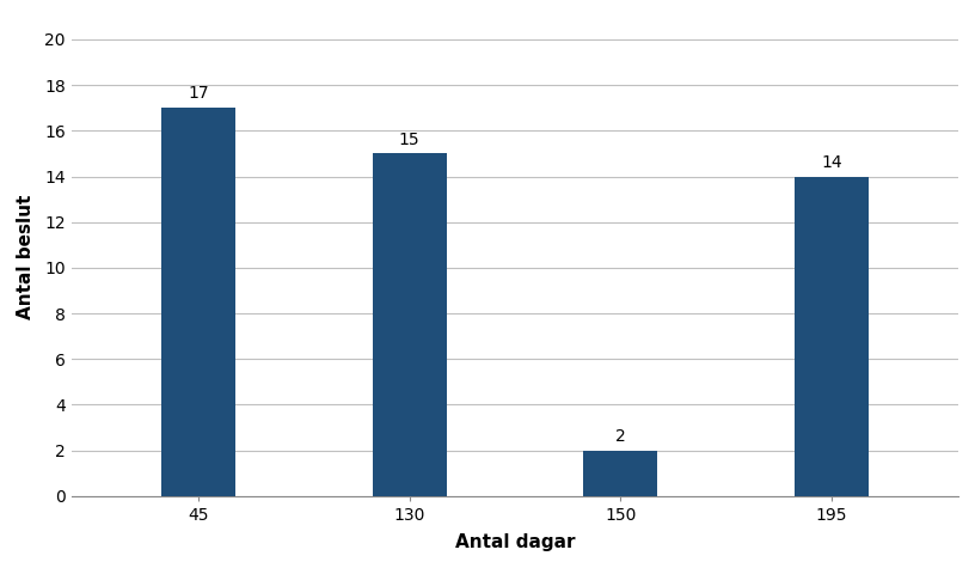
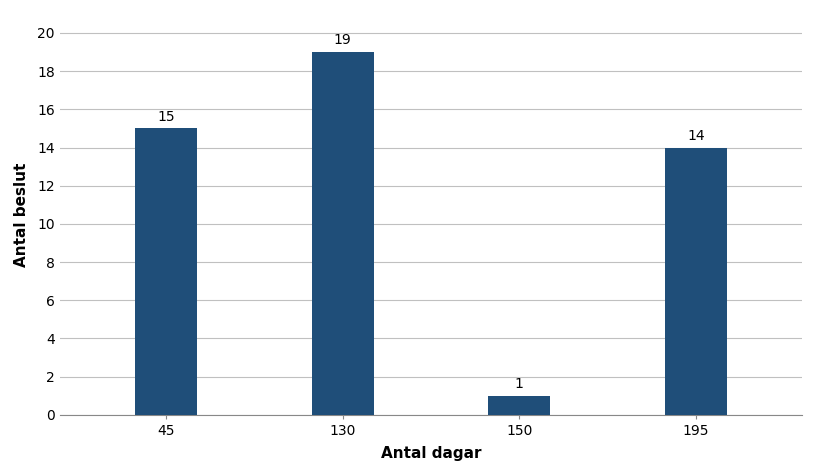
45: 17 -> 15
130: 15 -> 19
150: 2 -> 1
